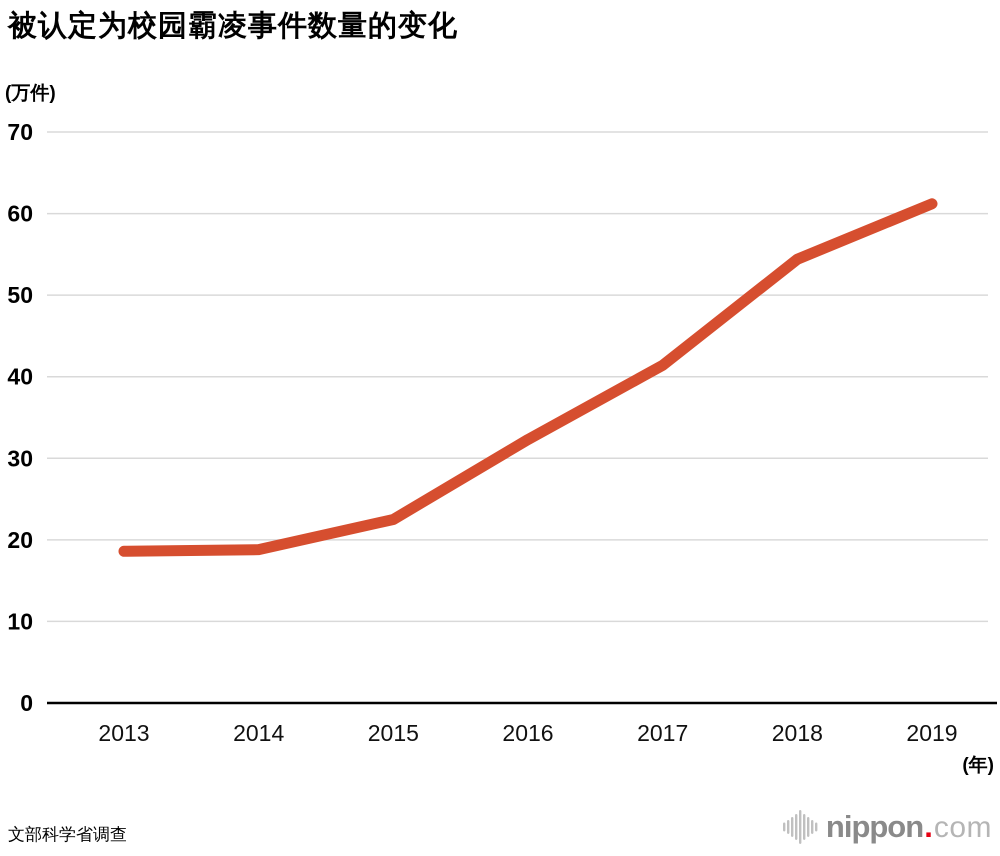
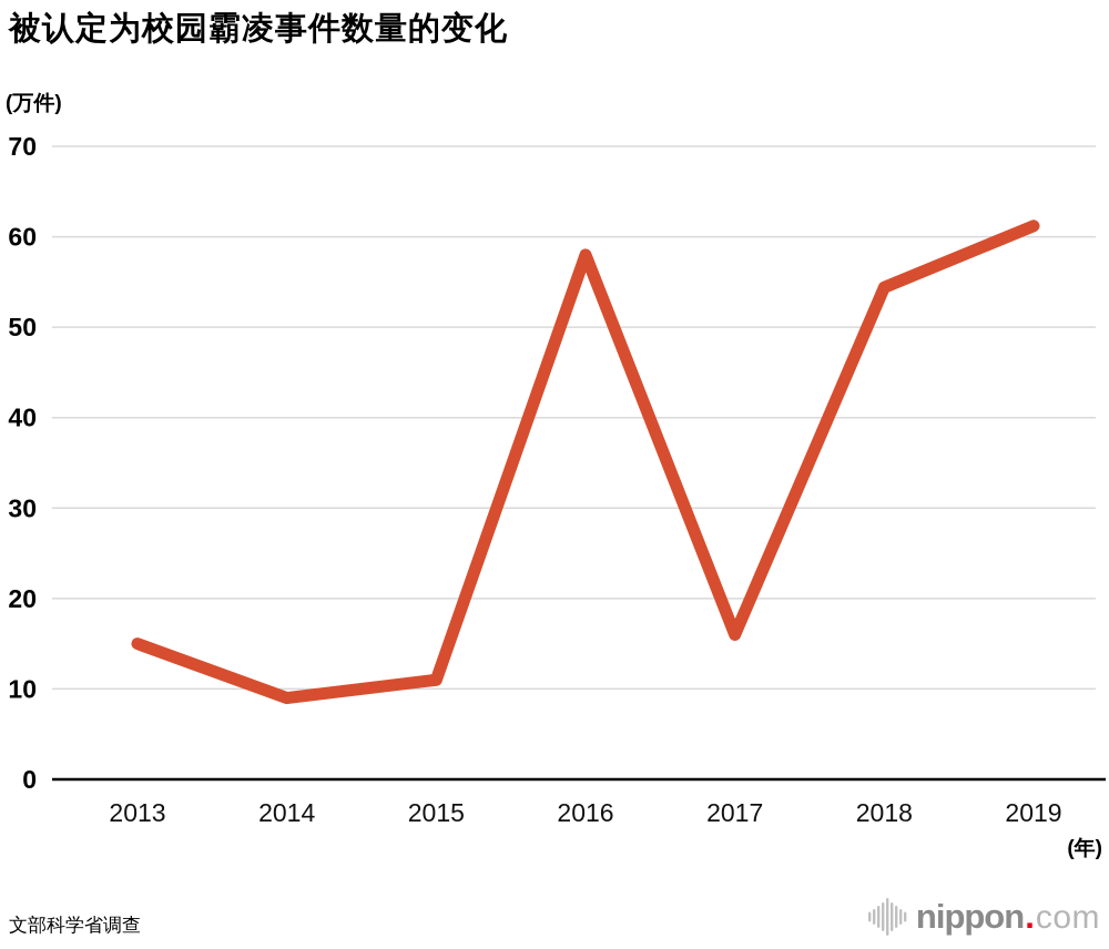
2013: 19 -> 15
2014: 19 -> 9
2015: 22 -> 11
2016: 32 -> 58
2017: 41 -> 16
